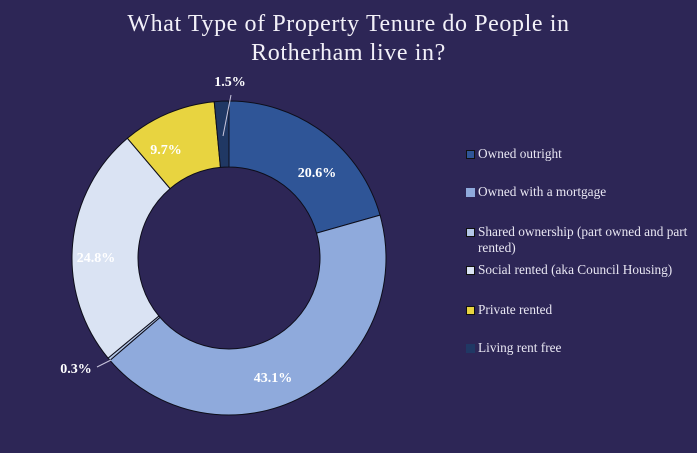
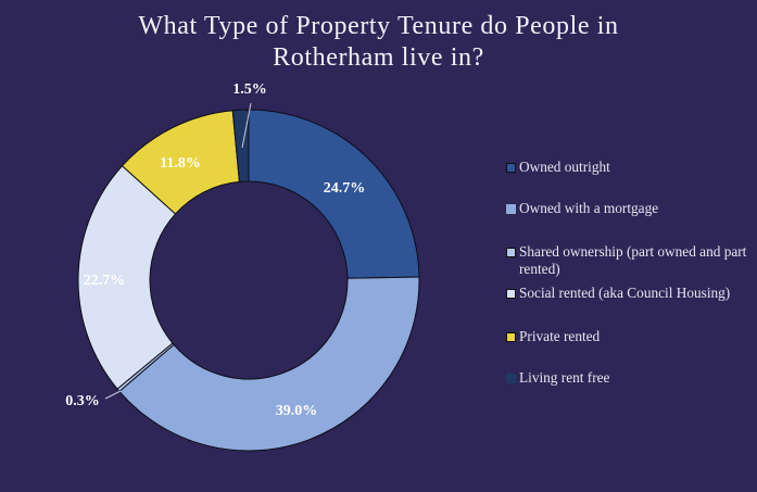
Owned outright: 20.6% -> 24.7%
Owned with a mortgage: 43.1% -> 39.0%
Social rented (aka Council Housing): 24.8% -> 22.7%
Private rented: 9.7% -> 11.8%
